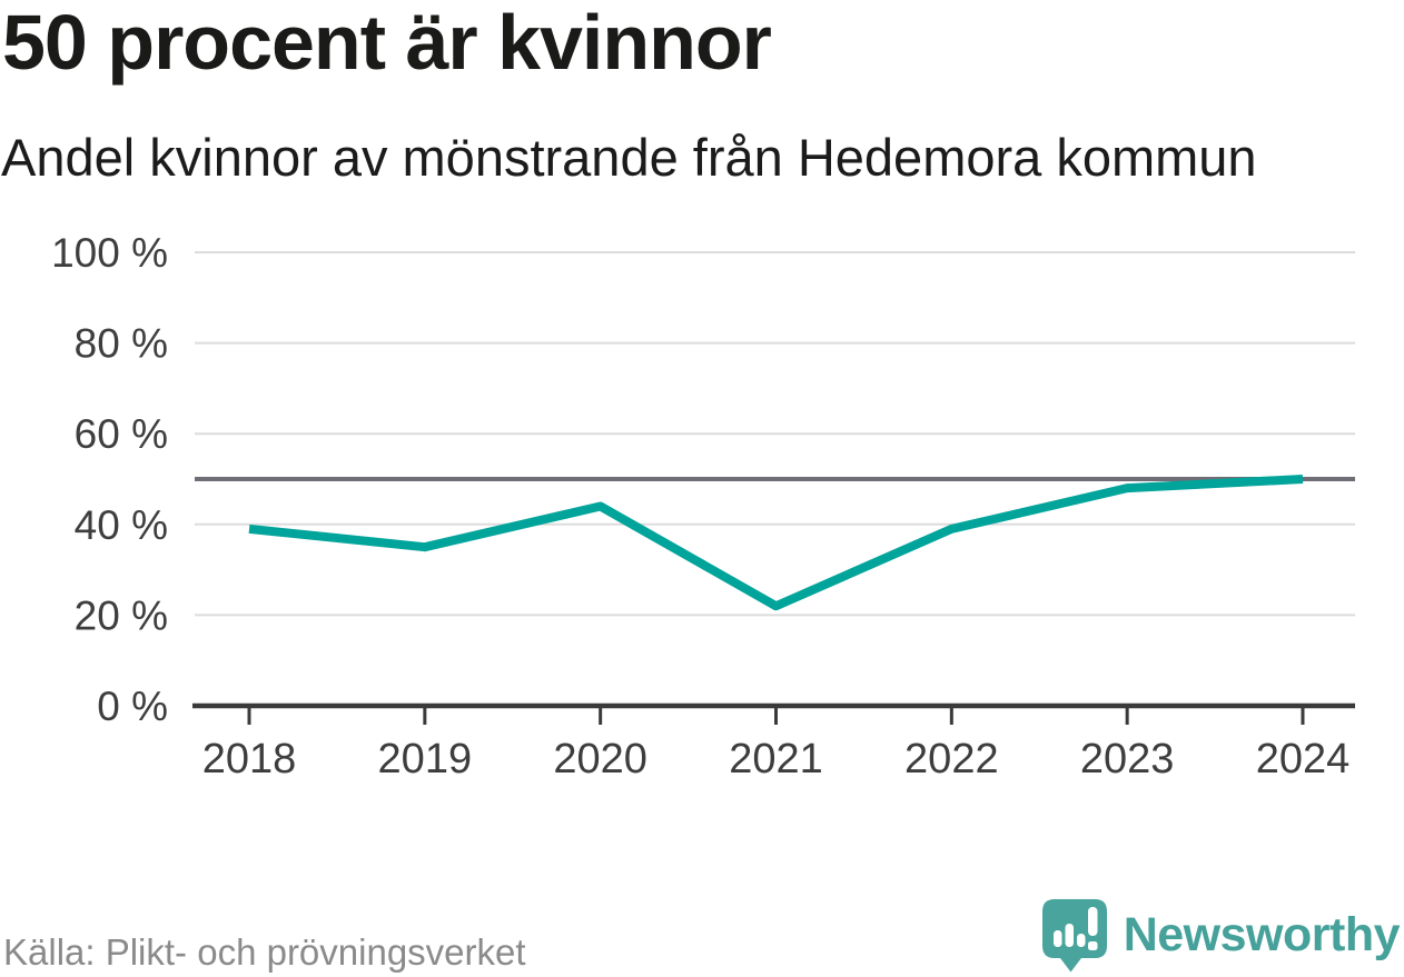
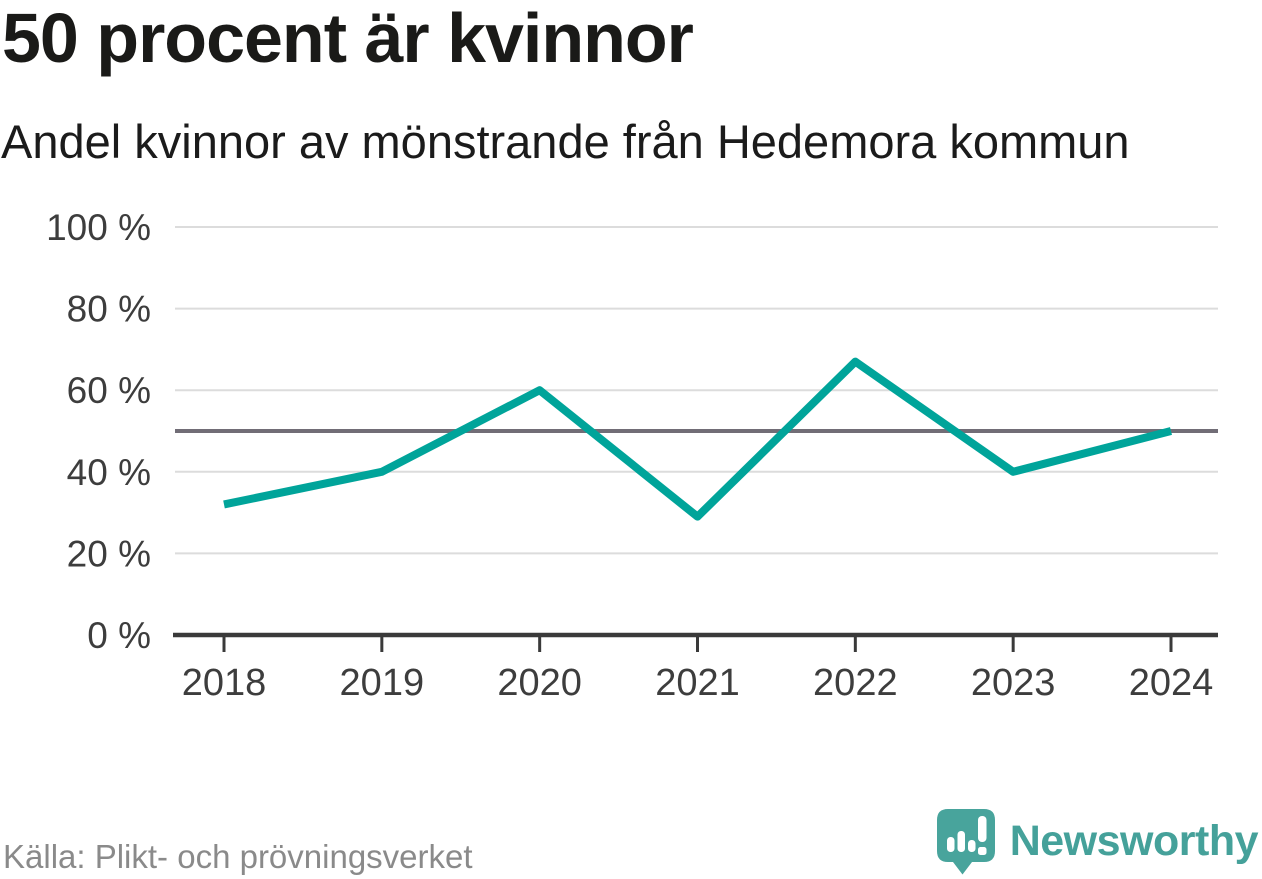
2018: 39% -> 32%
2019: 35% -> 40%
2020: 44% -> 60%
2021: 22% -> 29%
2022: 39% -> 67%
2023: 48% -> 40%
